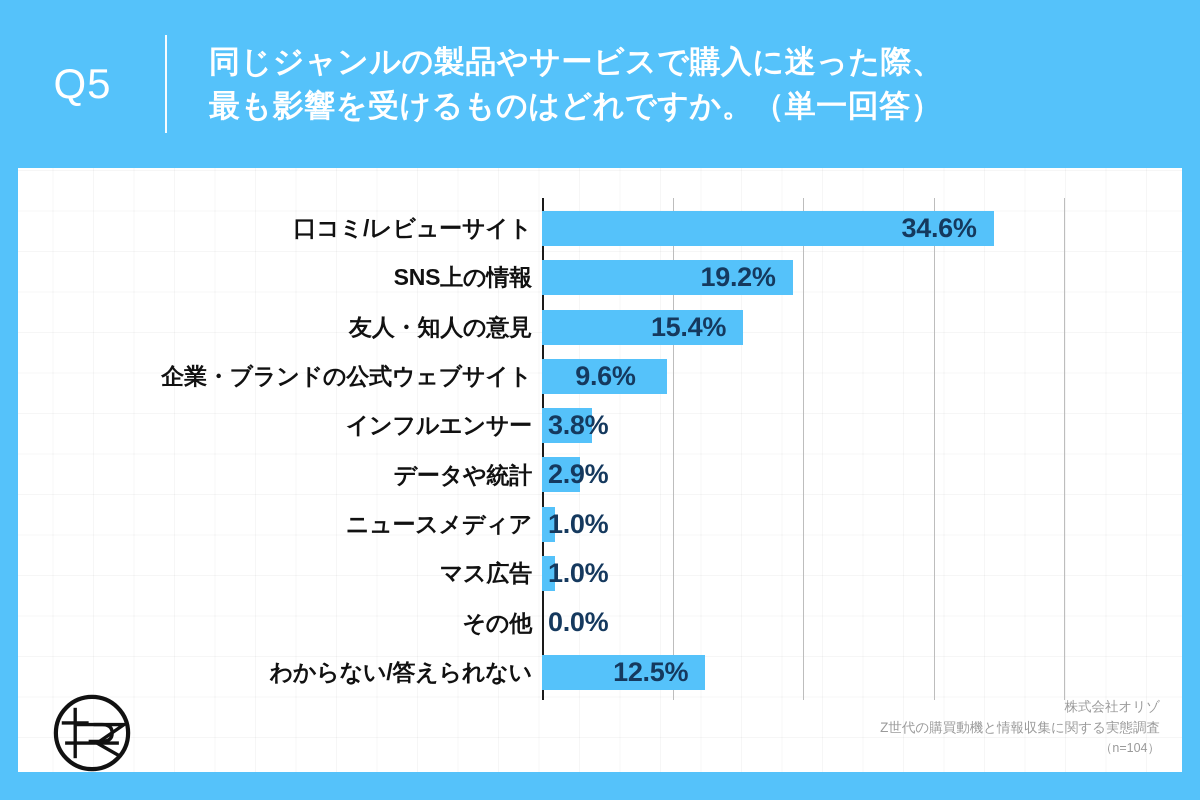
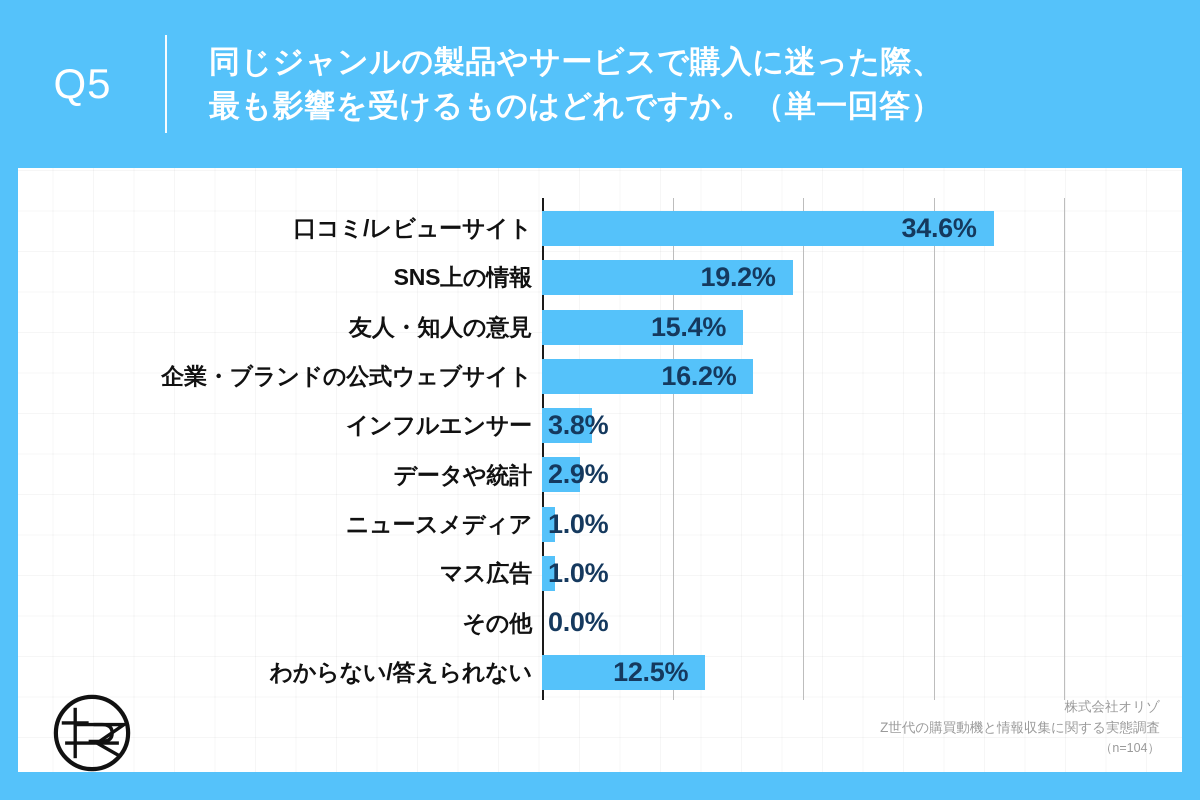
企業・ブランドの公式ウェブサイト: 9.6% -> 16.2%
